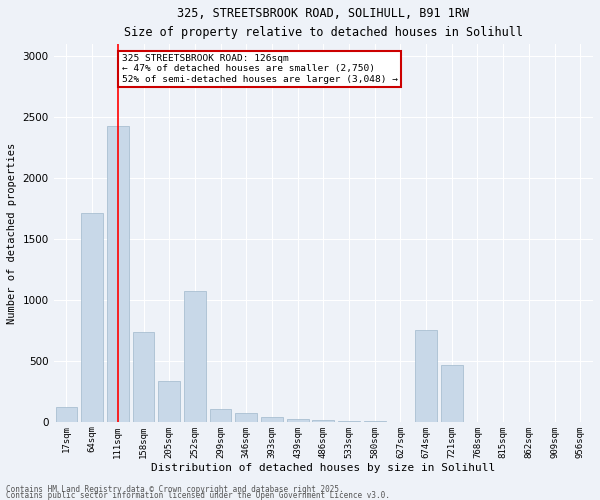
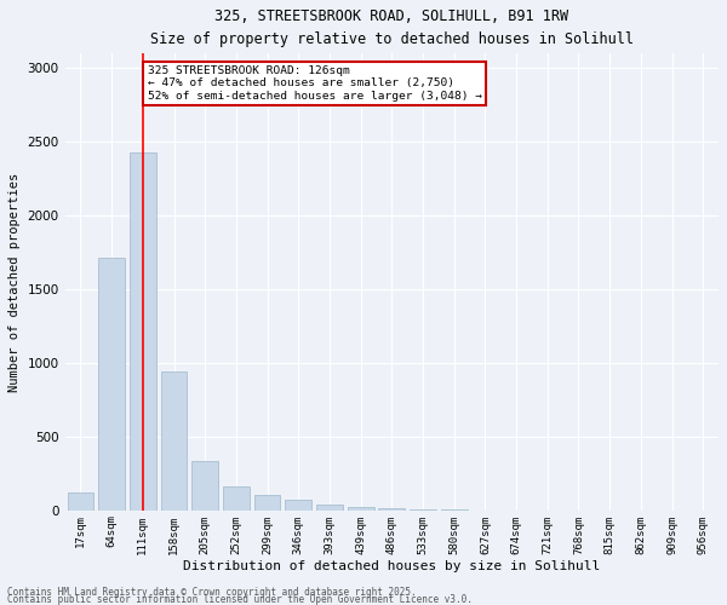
158sqm: 740 -> 950
252sqm: 1080 -> 160
674sqm: 760 -> 0
721sqm: 470 -> 0
